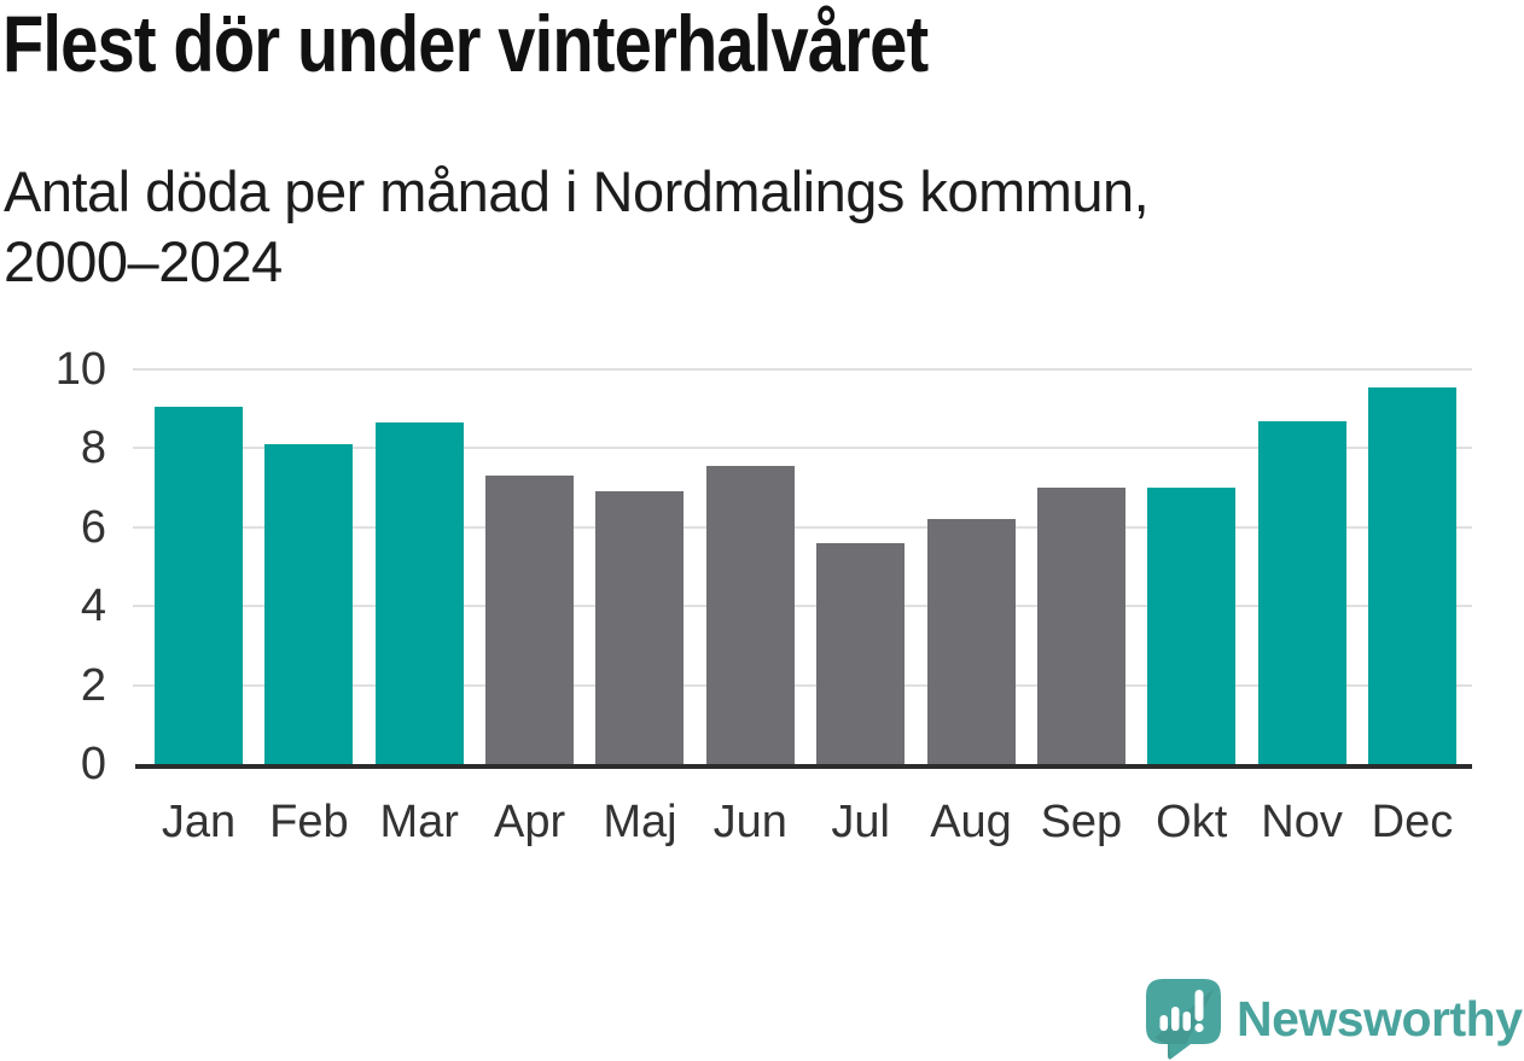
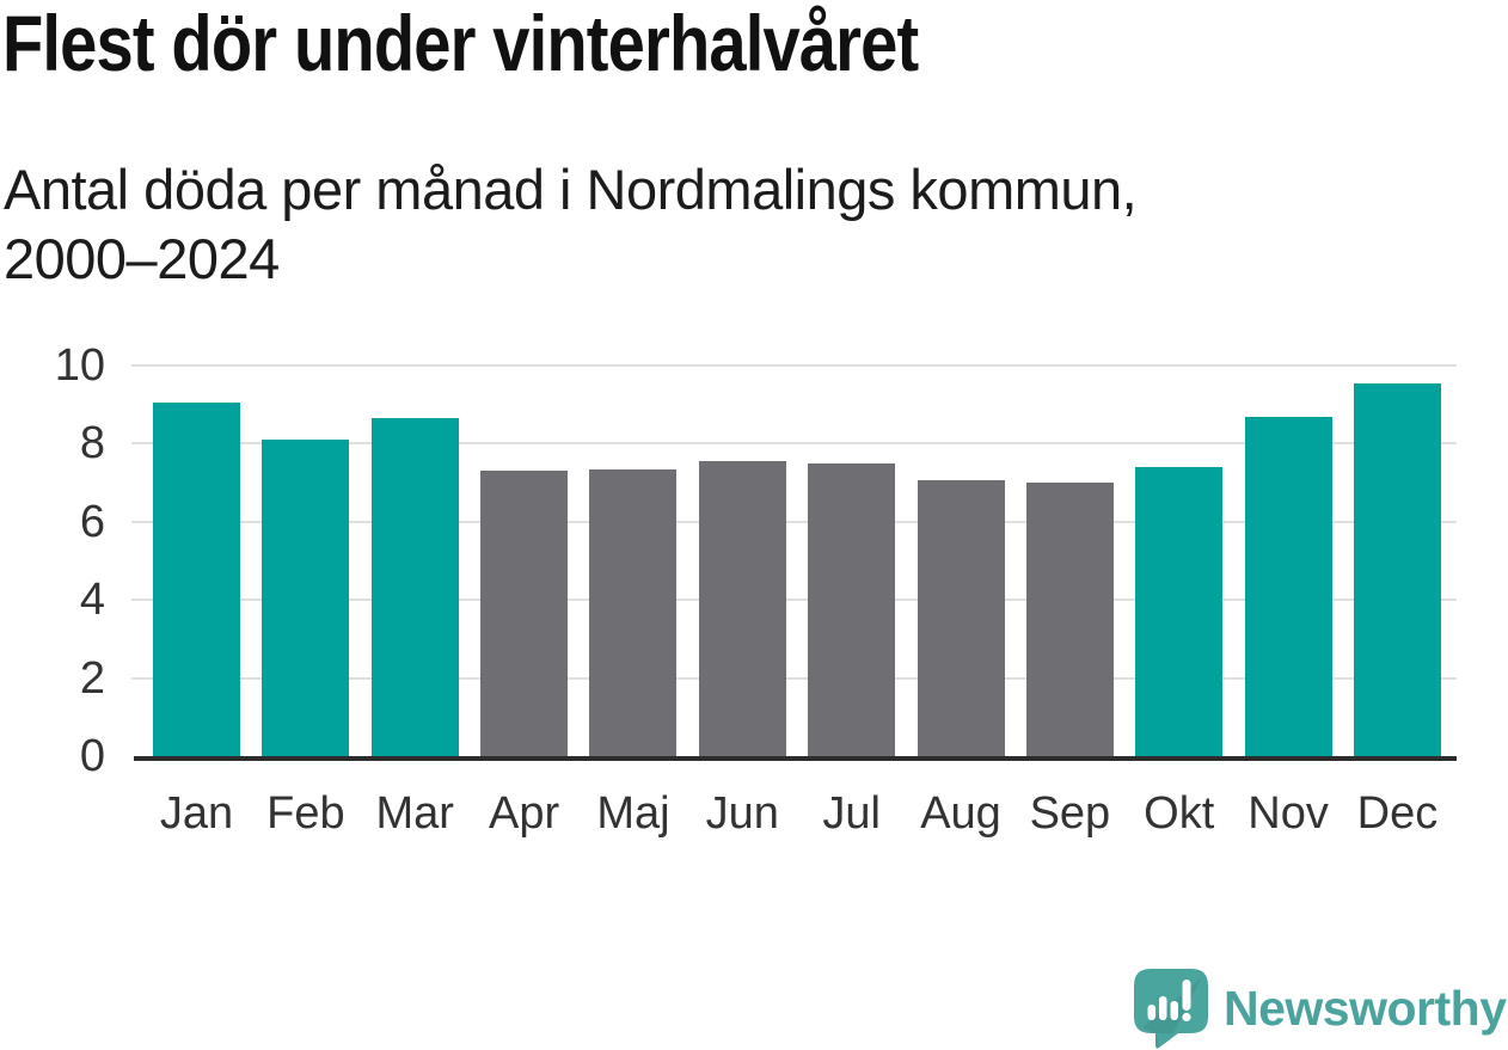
Maj: 6.9 -> 7.3
Jul: 5.6 -> 7.5
Aug: 6.2 -> 7.0
Okt: 7.0 -> 7.4
